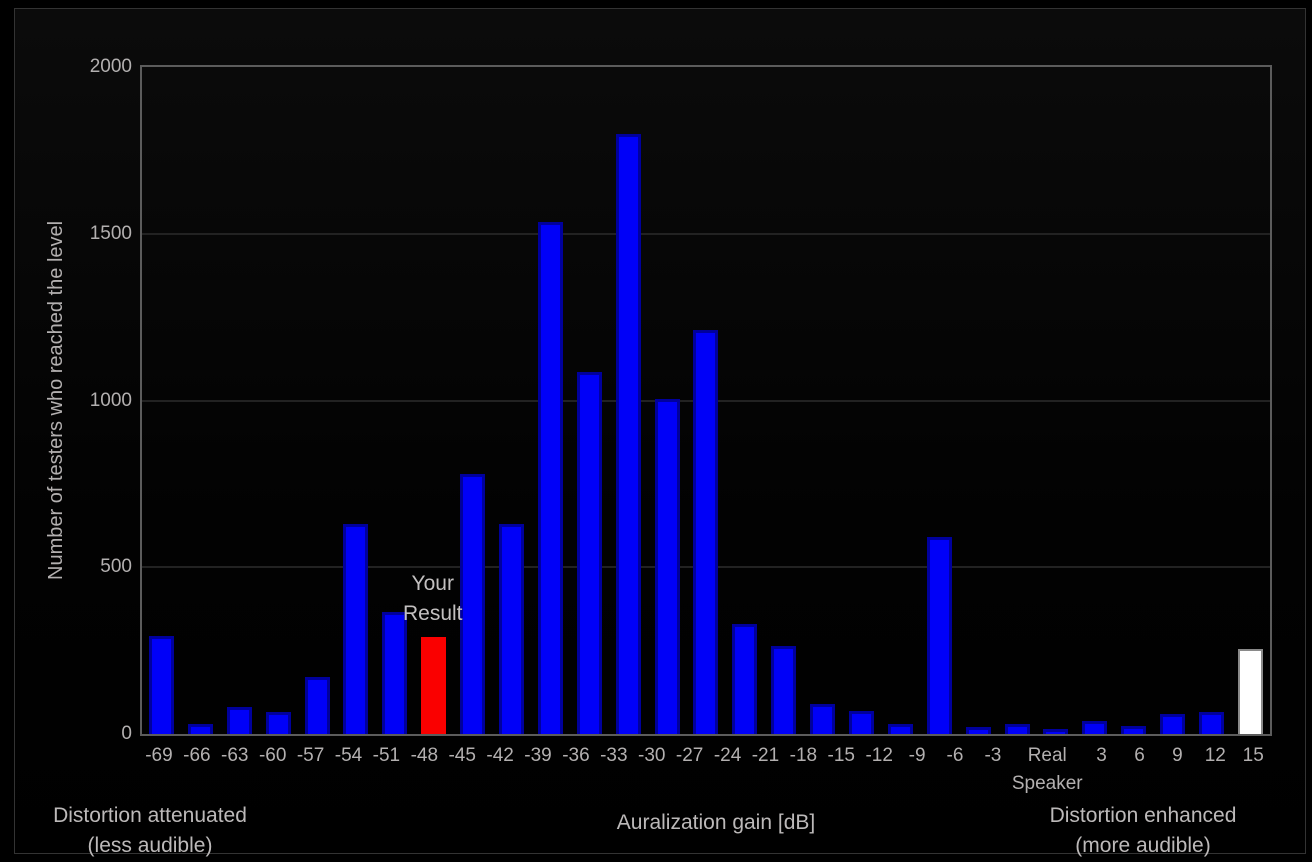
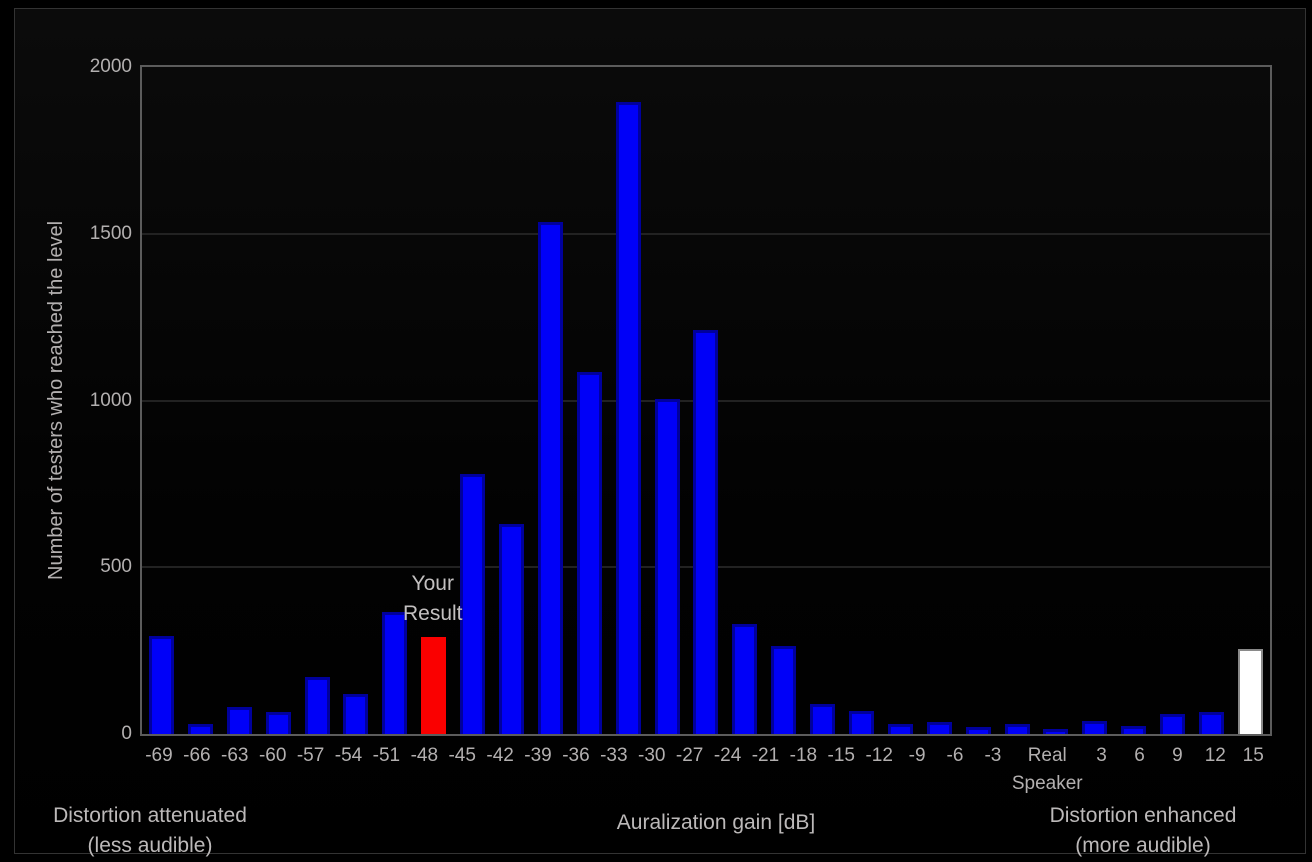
-54: 630 -> 120
-33: 1800 -> 1900
-9: 590 -> 40
